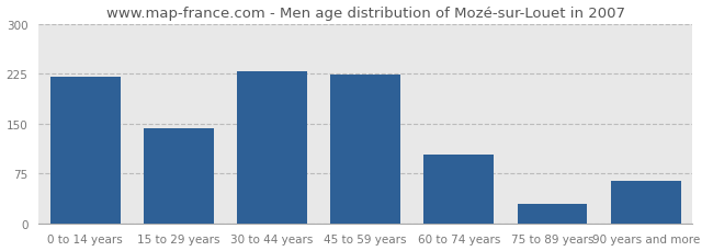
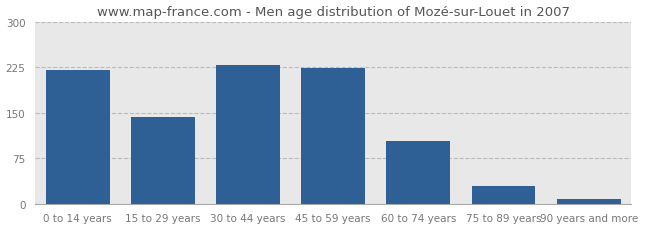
90 years and more: 64 -> 8
